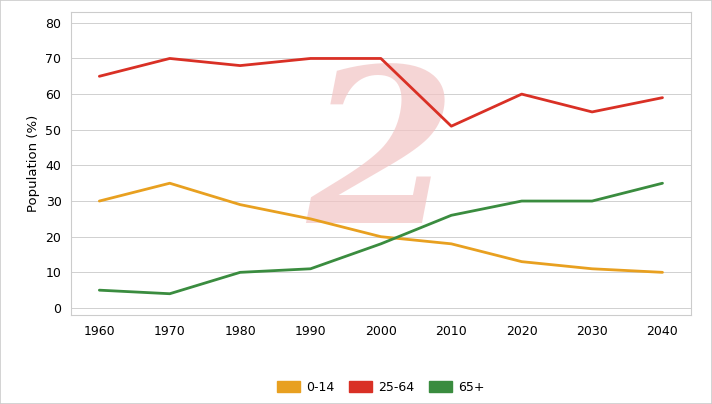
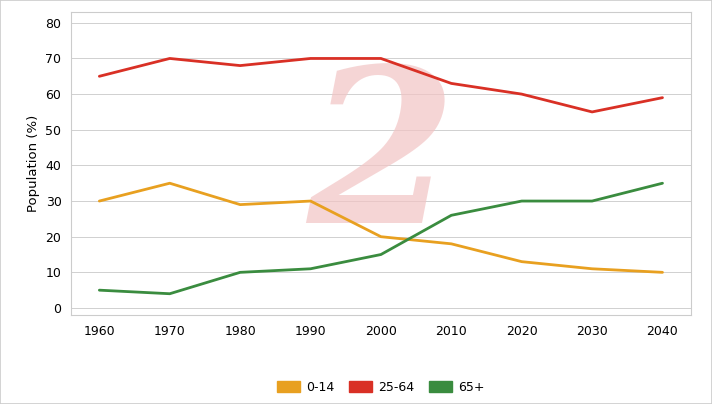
0-14/1990: 25 -> 30
65+/2000: 18 -> 15
25-64/2010: 51 -> 63
